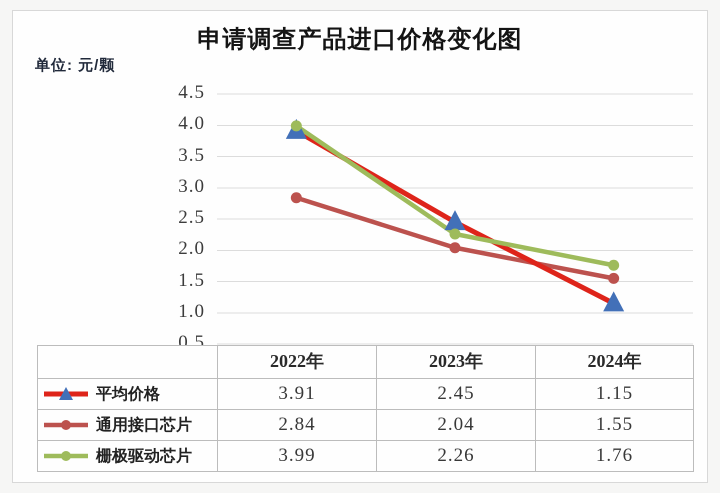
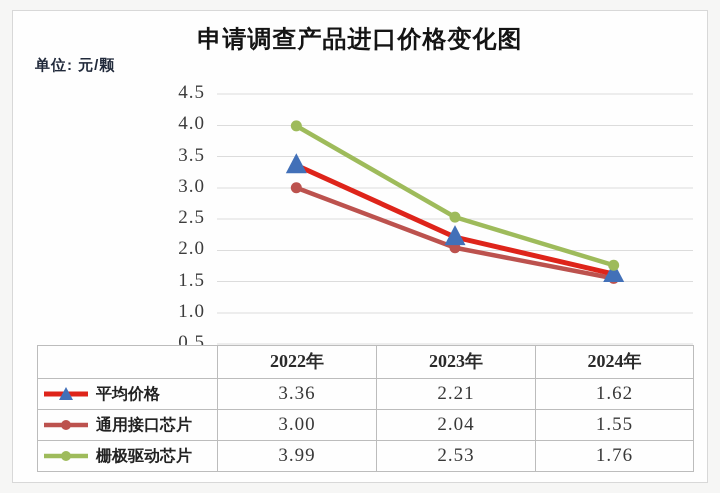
平均价格/2022年: 3.91 -> 3.36
通用接口芯片/2022年: 2.84 -> 3.00
平均价格/2023年: 2.45 -> 2.21
栅极驱动芯片/2023年: 2.26 -> 2.53
平均价格/2024年: 1.15 -> 1.62
